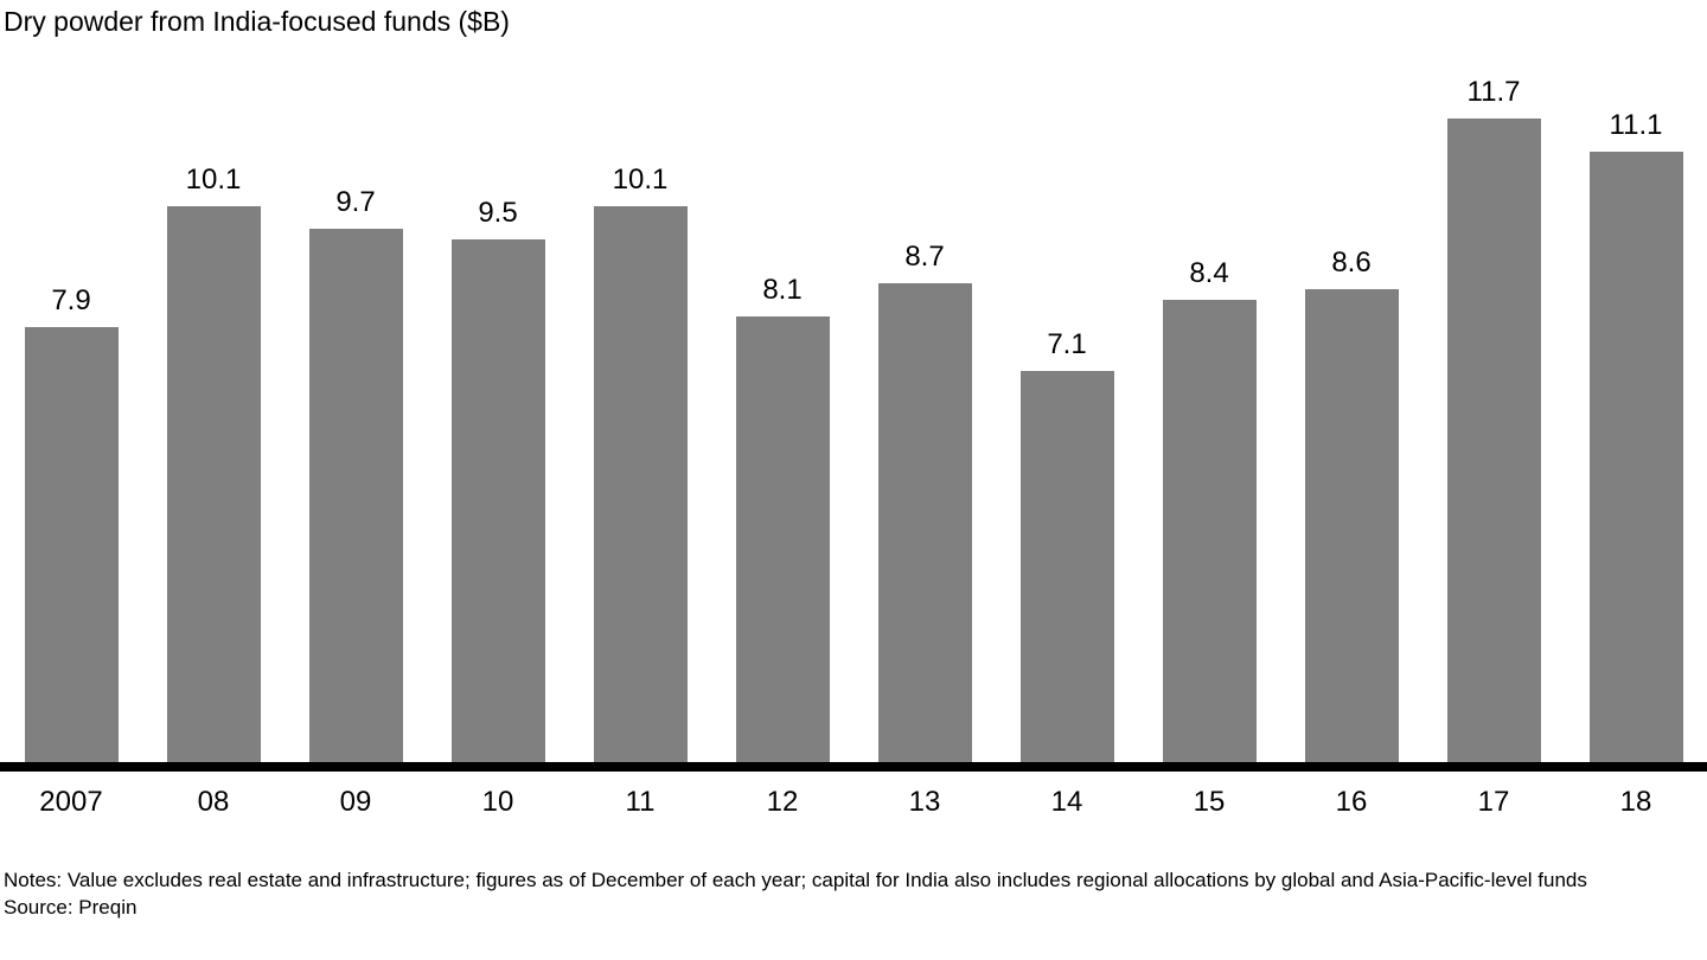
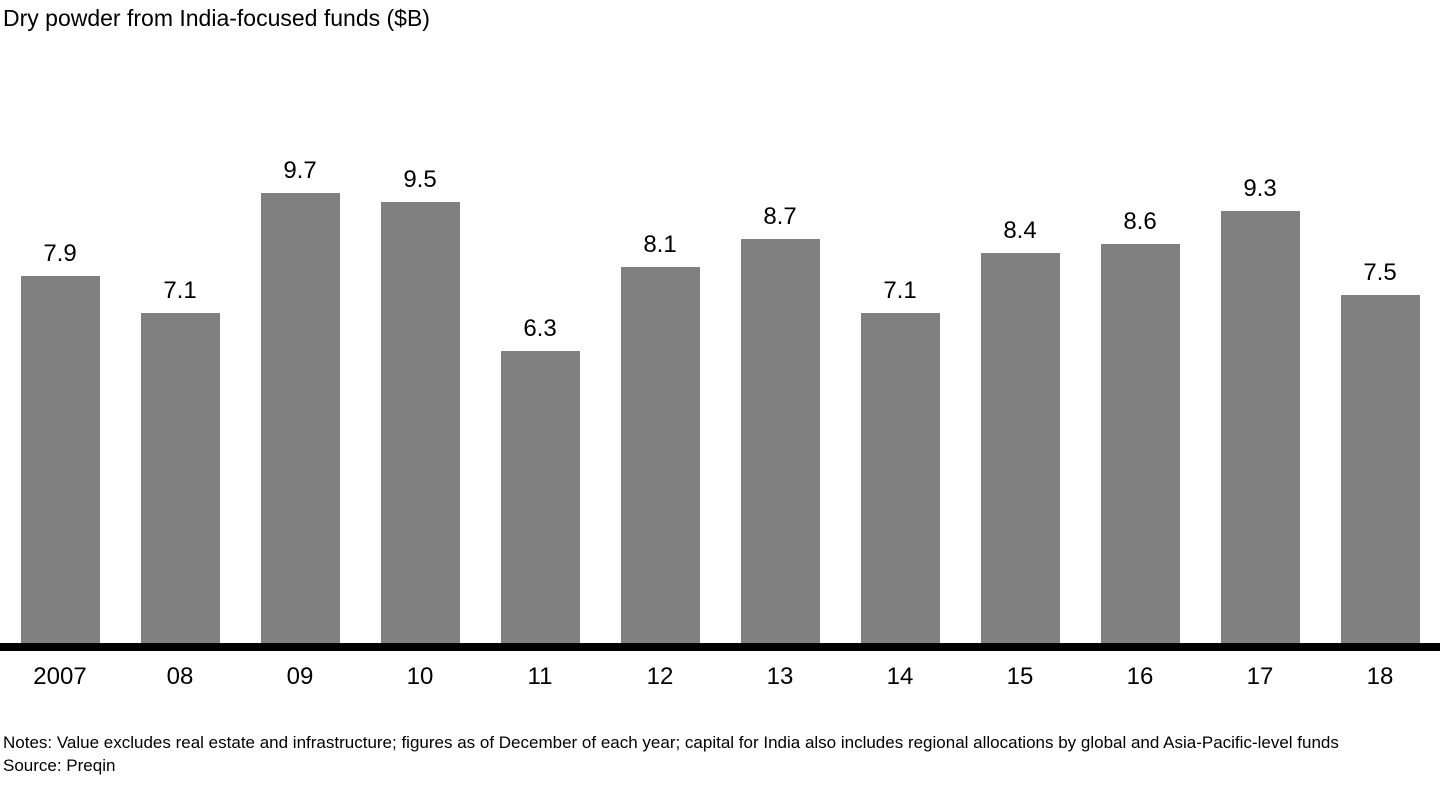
08: 10.1 -> 7.1
11: 10.1 -> 6.3
17: 11.7 -> 9.3
18: 11.1 -> 7.5
